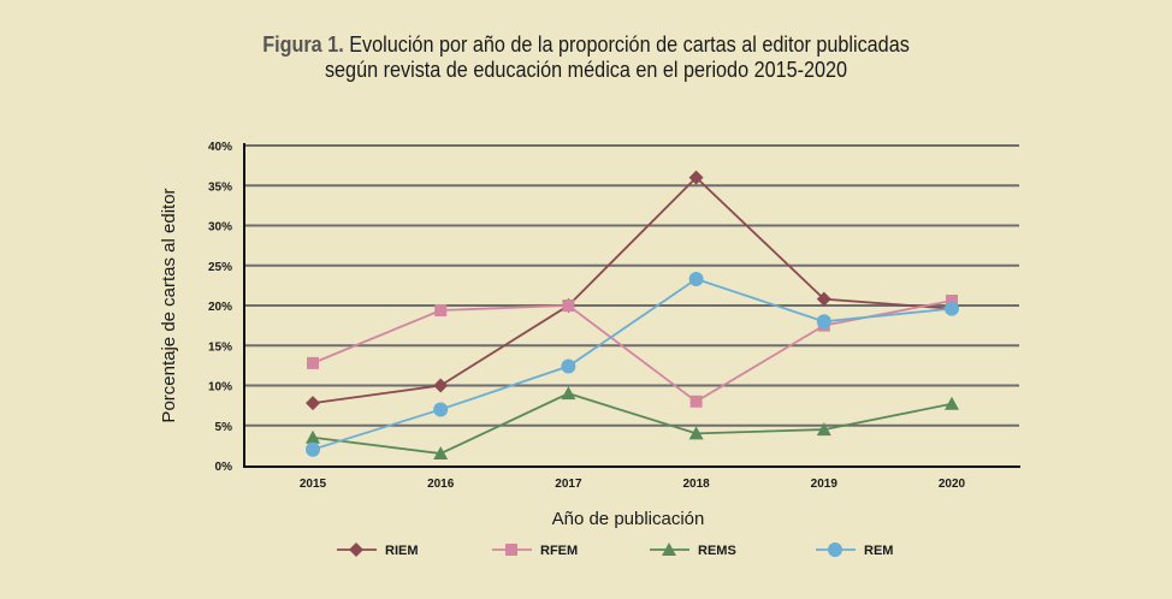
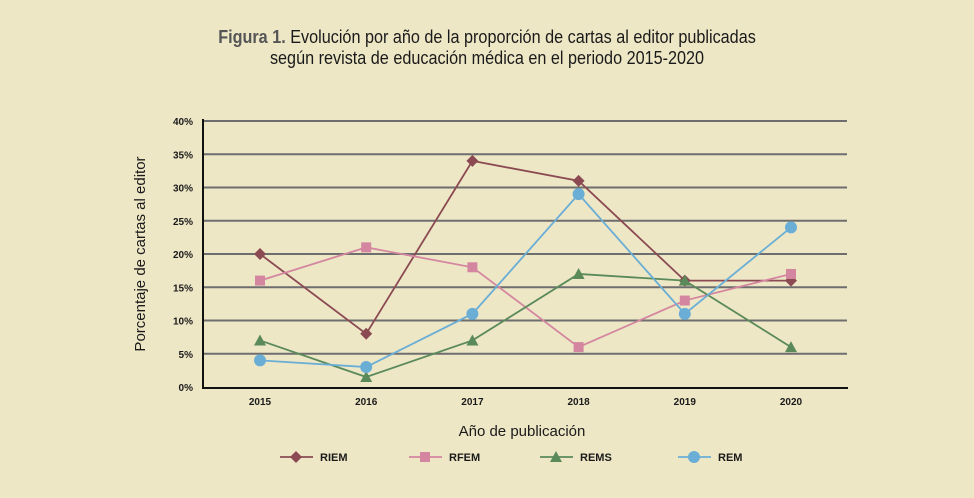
RIEM/2015: 8% -> 20%
RFEM/2015: 13% -> 16%
REMS/2015: 4% -> 7%
REM/2015: 2% -> 4%
RIEM/2016: 10% -> 8%
RFEM/2016: 19% -> 21%
REM/2016: 7% -> 3%
RIEM/2017: 20% -> 34%
RFEM/2017: 20% -> 18%
REMS/2017: 9% -> 7%
REM/2017: 12% -> 11%
RIEM/2018: 36% -> 31%
RFEM/2018: 8% -> 6%
REMS/2018: 4% -> 17%
REM/2018: 23% -> 29%
RIEM/2019: 21% -> 16%
RFEM/2019: 18% -> 13%
REMS/2019: 4% -> 16%
REM/2019: 18% -> 11%
RIEM/2020: 20% -> 16%
RFEM/2020: 21% -> 17%
REMS/2020: 8% -> 6%
REM/2020: 20% -> 24%
